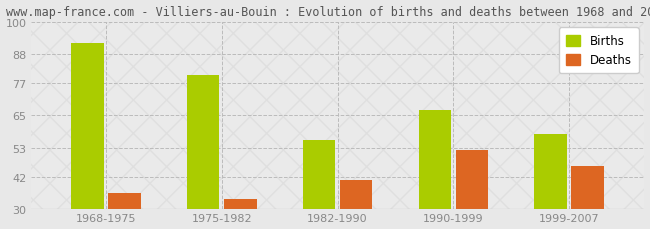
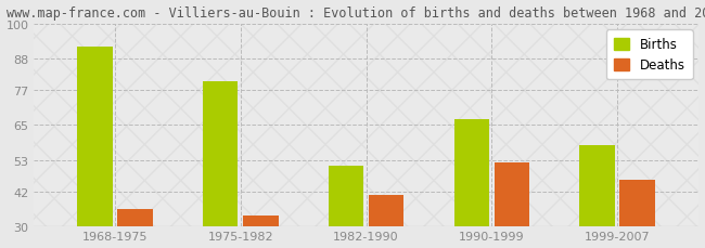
Births/1982-1990: 56 -> 51
